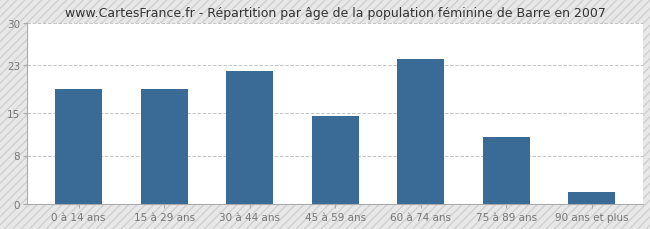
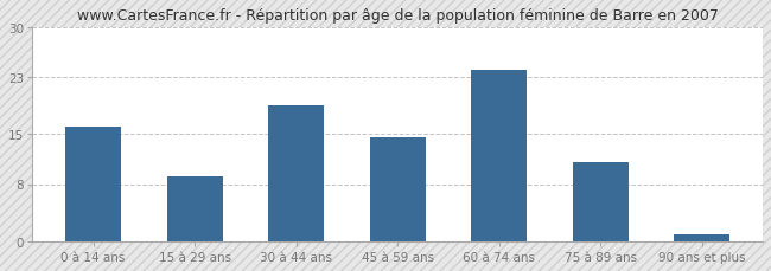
0 à 14 ans: 19.0 -> 16.0
15 à 29 ans: 19.0 -> 9.0
30 à 44 ans: 22.0 -> 19.0
90 ans et plus: 2.0 -> 1.0
